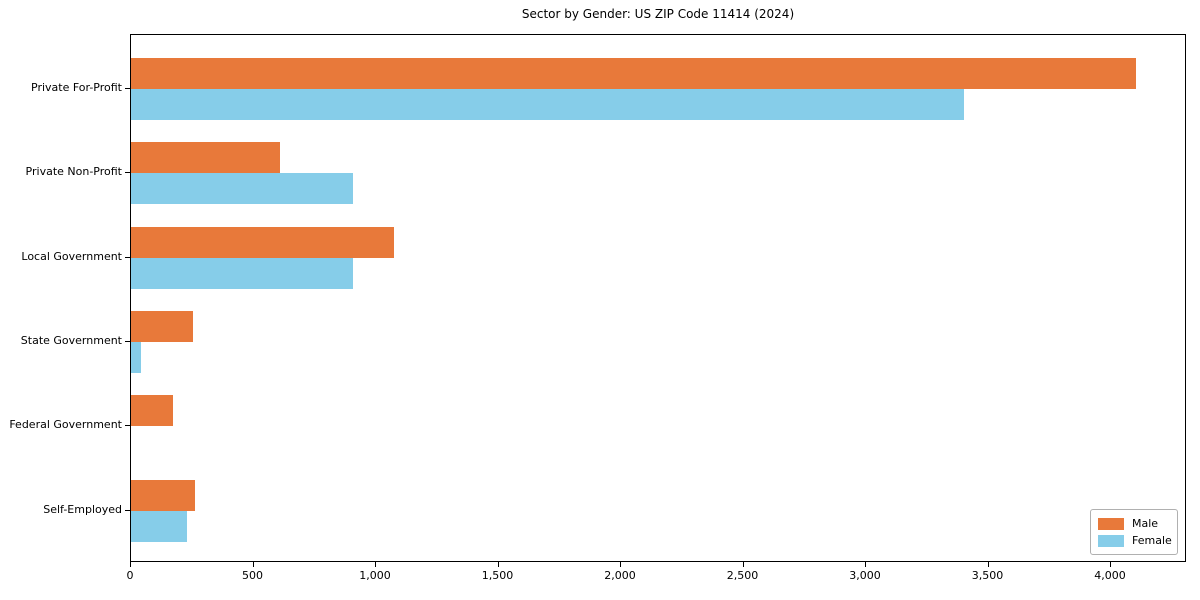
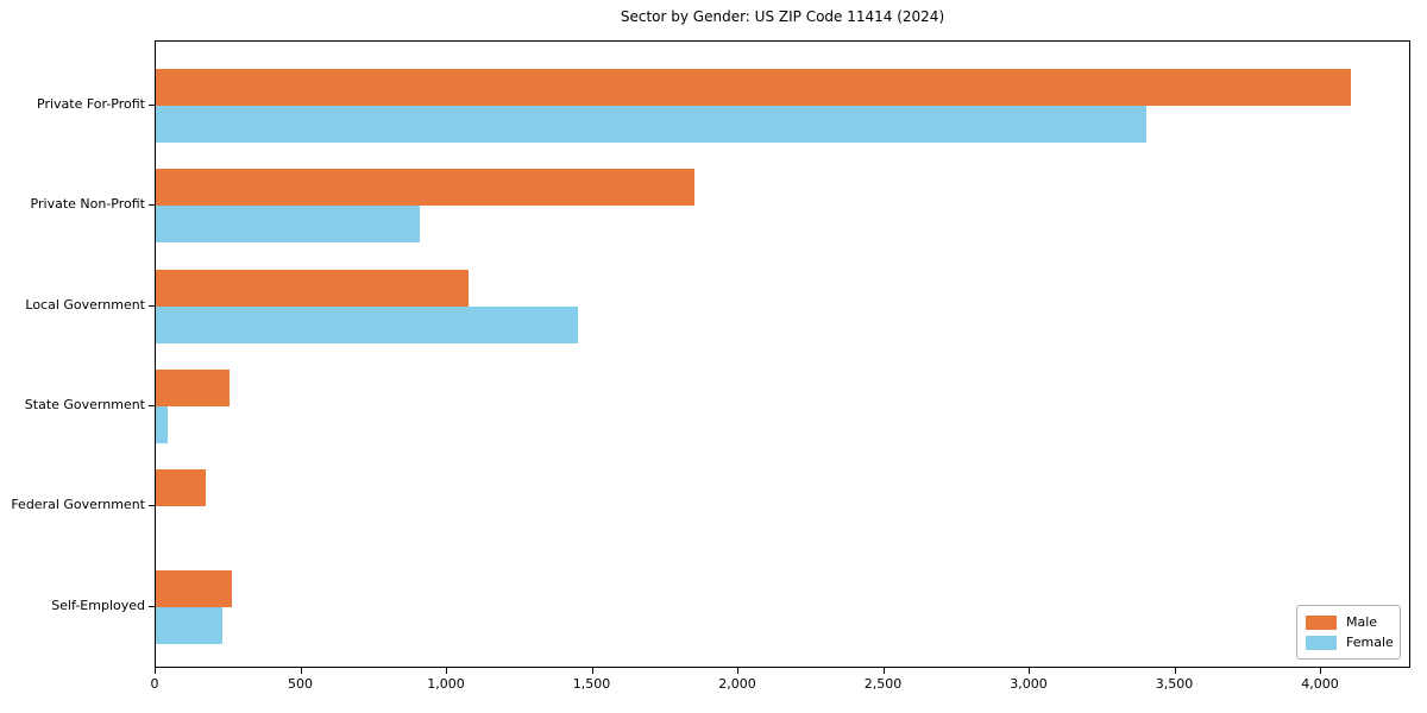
Male/Private Non-Profit: 610 -> 1850
Female/Local Government: 900 -> 1450
